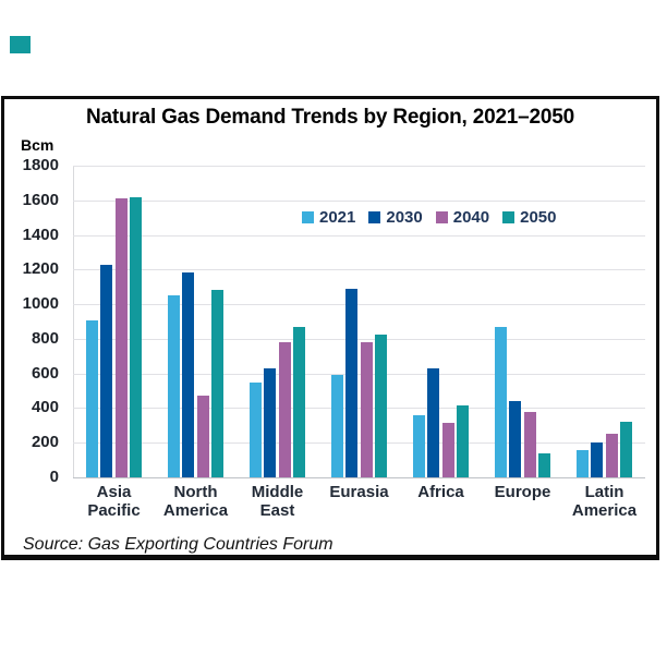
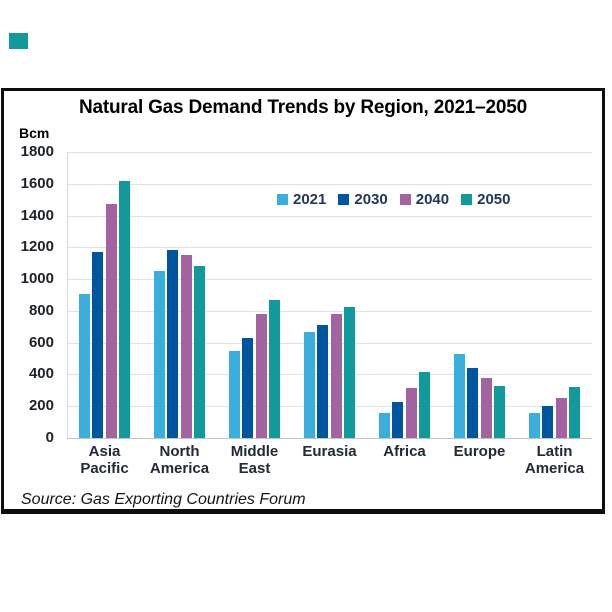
2030/Asia Pacific: 1230 -> 1170
2040/Asia Pacific: 1610 -> 1480
2040/North America: 470 -> 1150
2021/Eurasia: 590 -> 670
2030/Eurasia: 1090 -> 710
2021/Africa: 360 -> 160
2030/Africa: 630 -> 230
2021/Europe: 870 -> 530
2050/Europe: 140 -> 330
